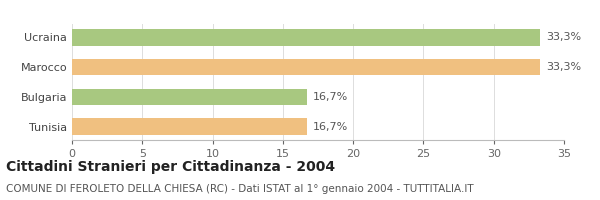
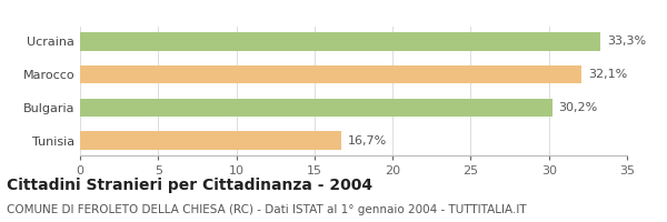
Marocco: 33,3% -> 32,1%
Bulgaria: 16,7% -> 30,2%
